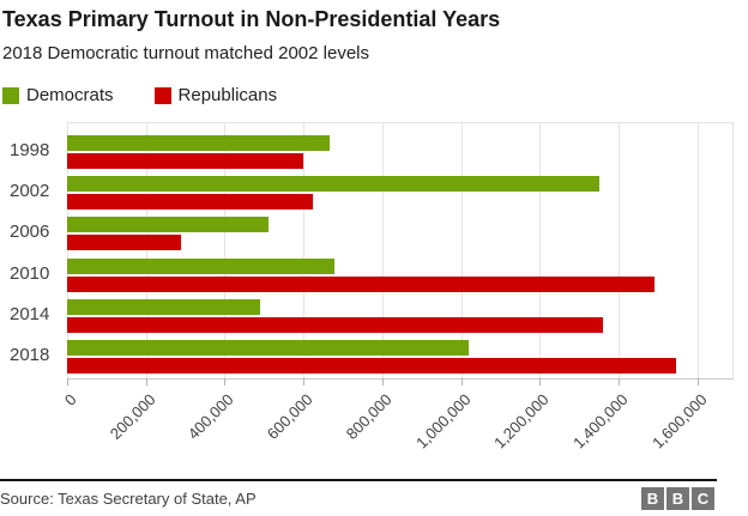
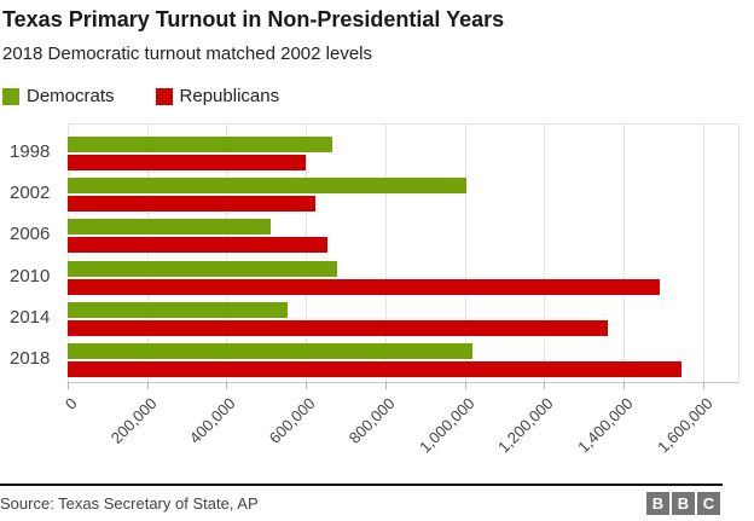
Democrats/2002: 1350000 -> 1000000
Republicans/2006: 290000 -> 660000
Democrats/2014: 490000 -> 560000
